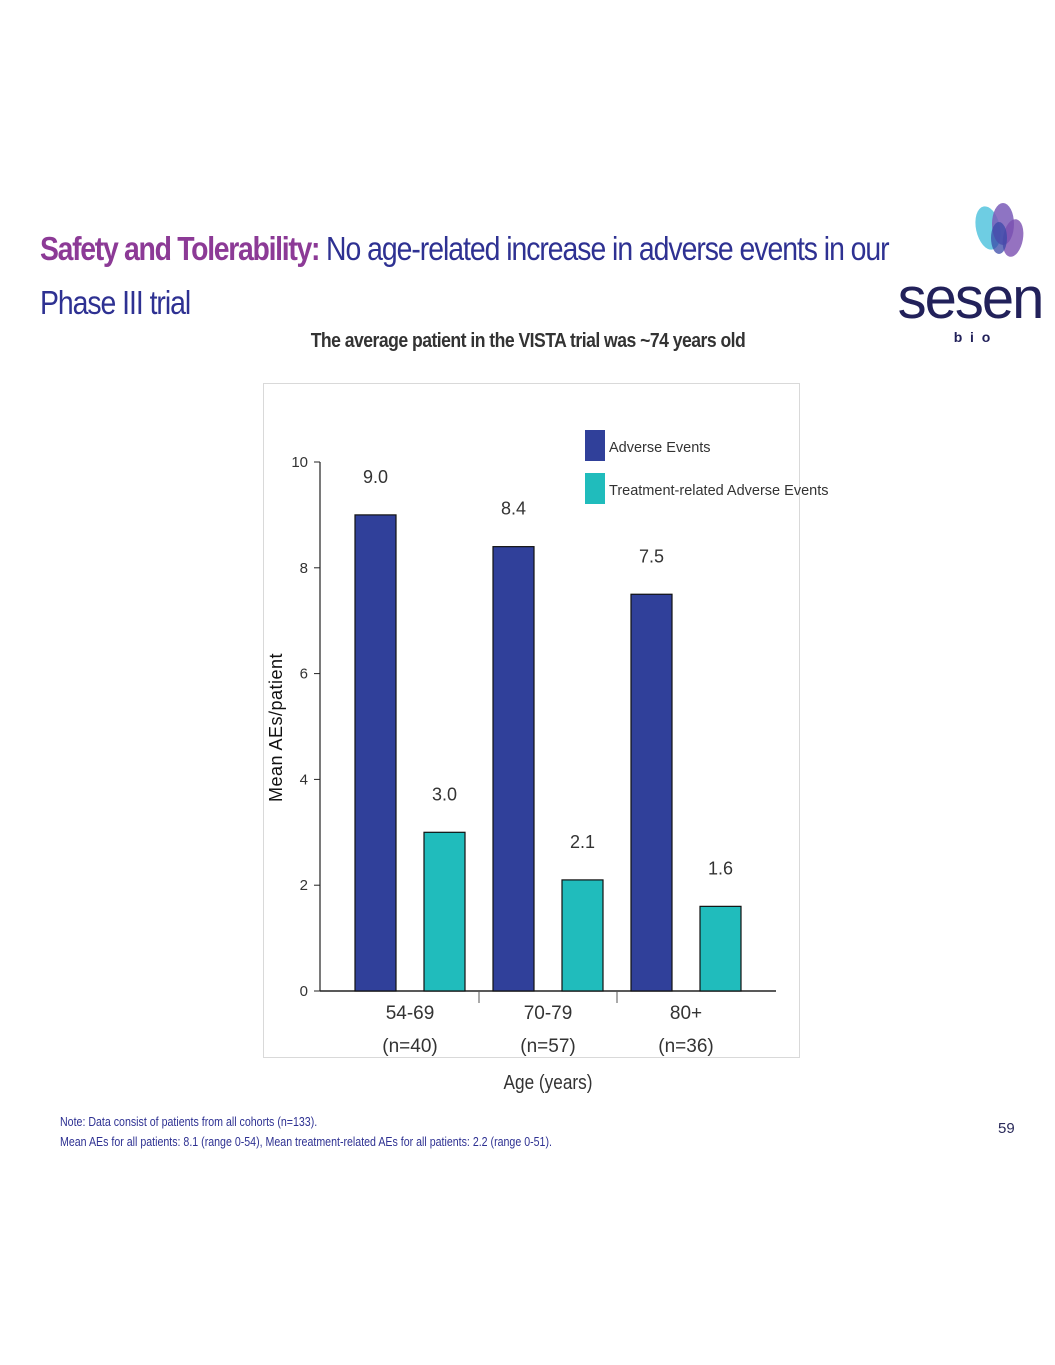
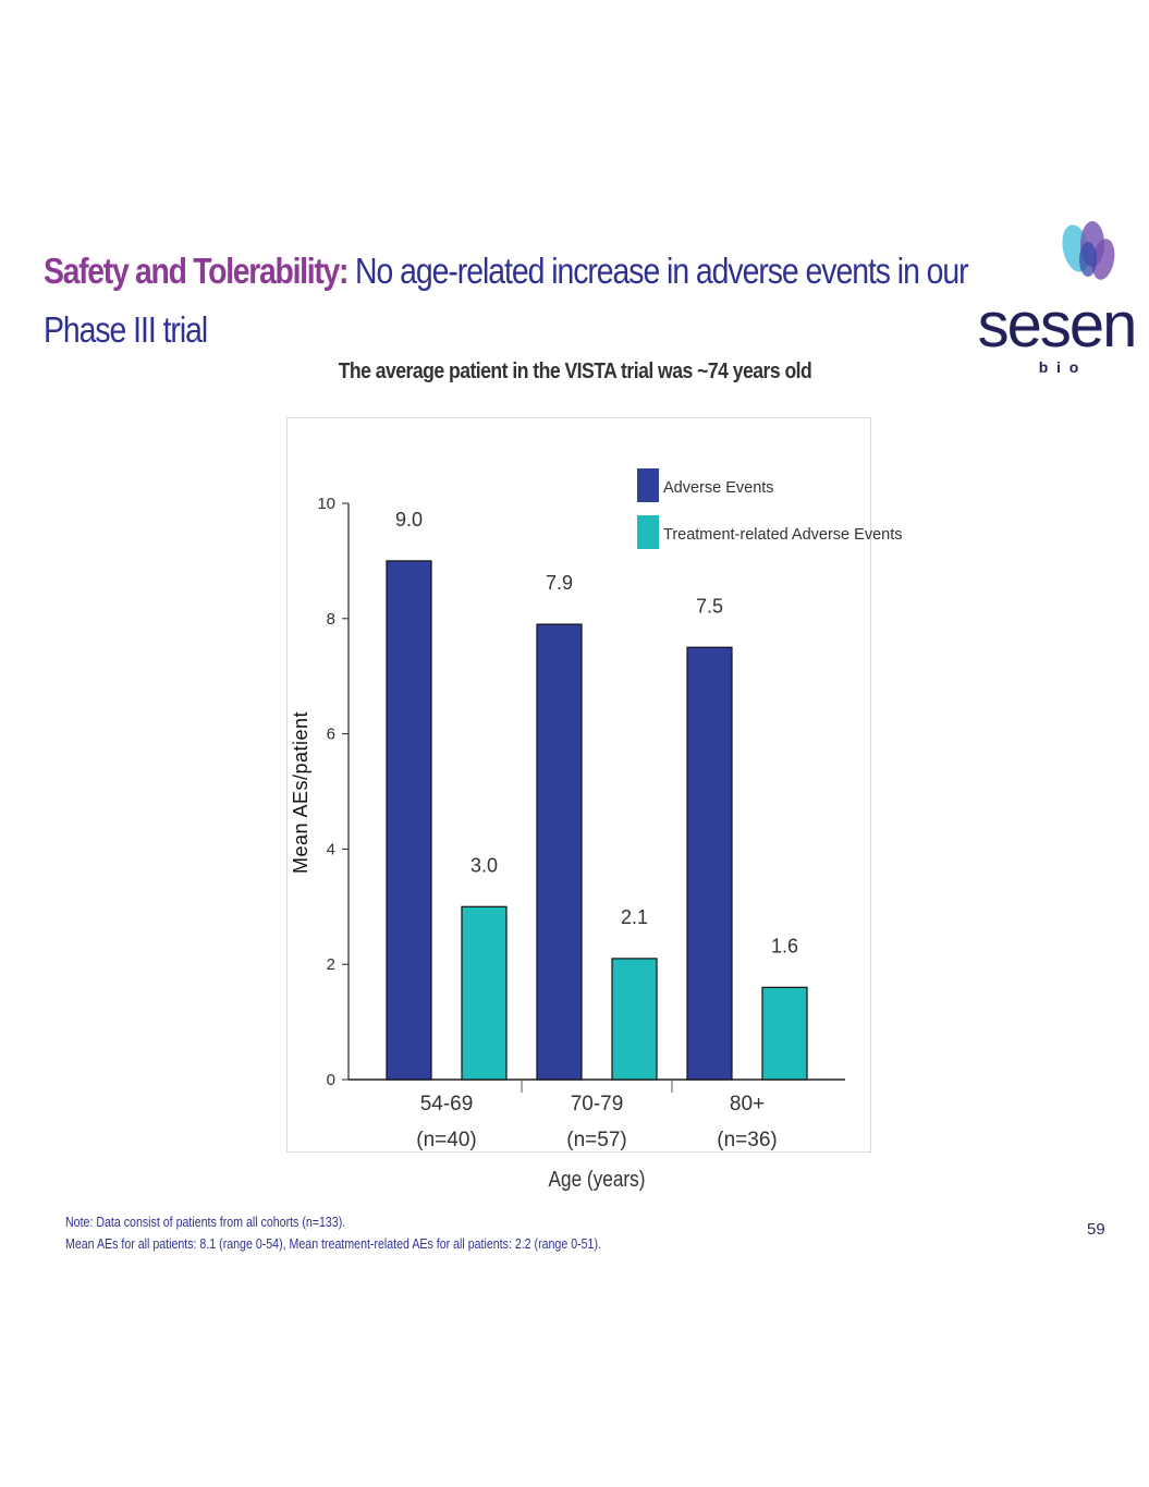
Adverse Events/70-79: 8.4 -> 7.9
